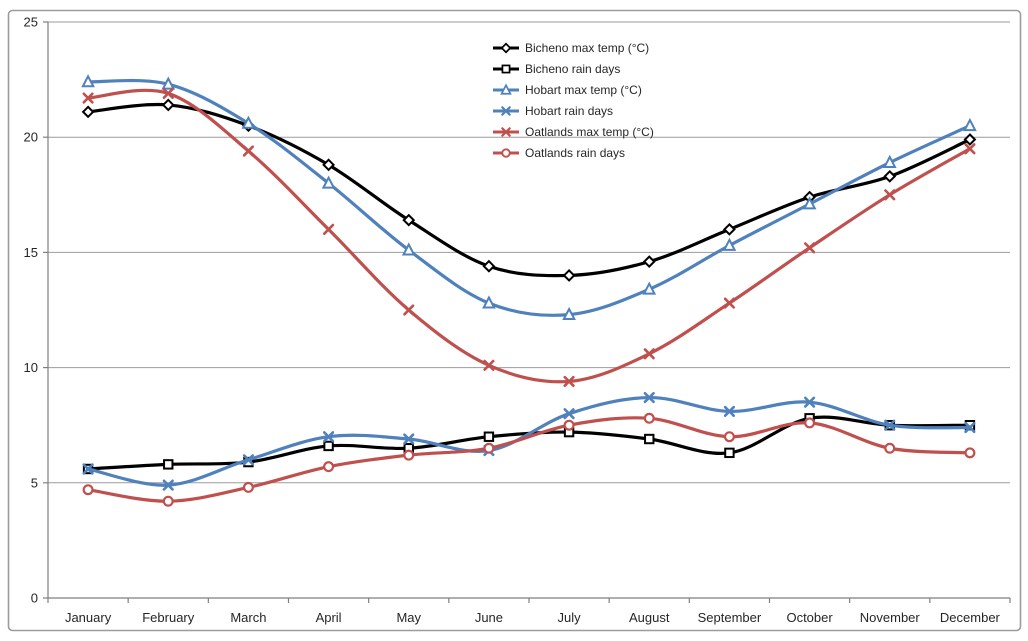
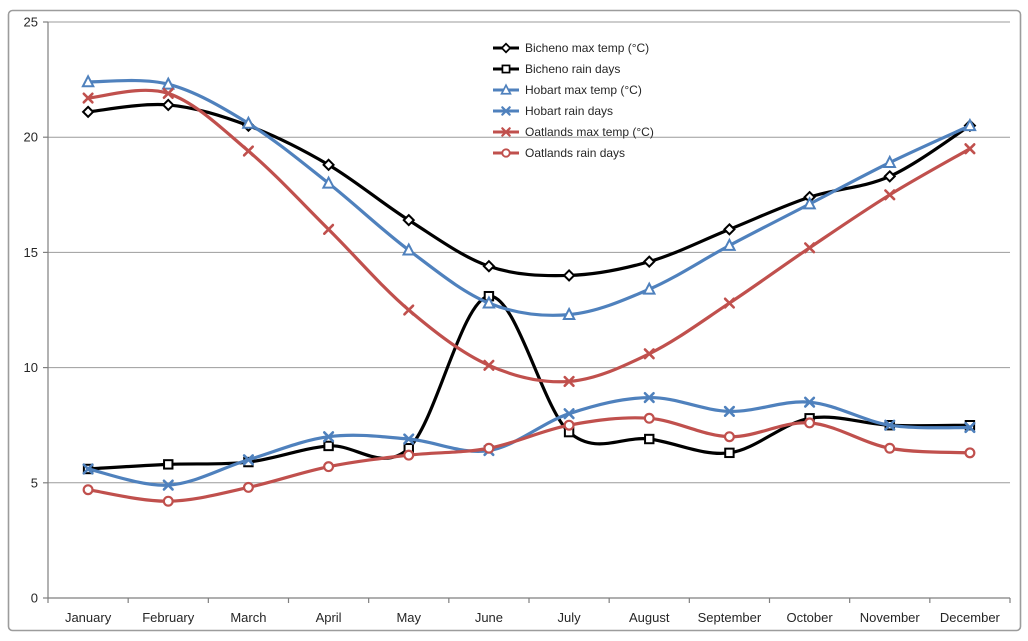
Bicheno rain days/June: 7.0 -> 13.1
Bicheno max temp (°C)/December: 19.9 -> 20.5
